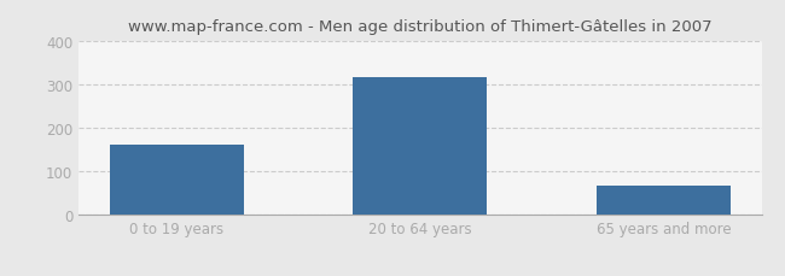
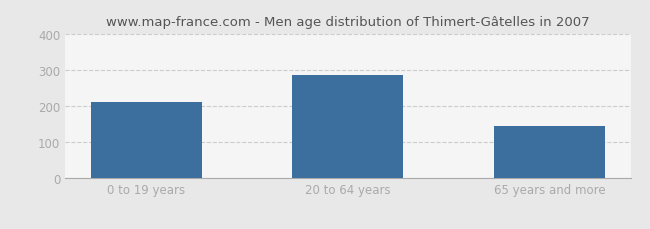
0 to 19 years: 162 -> 210
20 to 64 years: 315 -> 285
65 years and more: 68 -> 145
